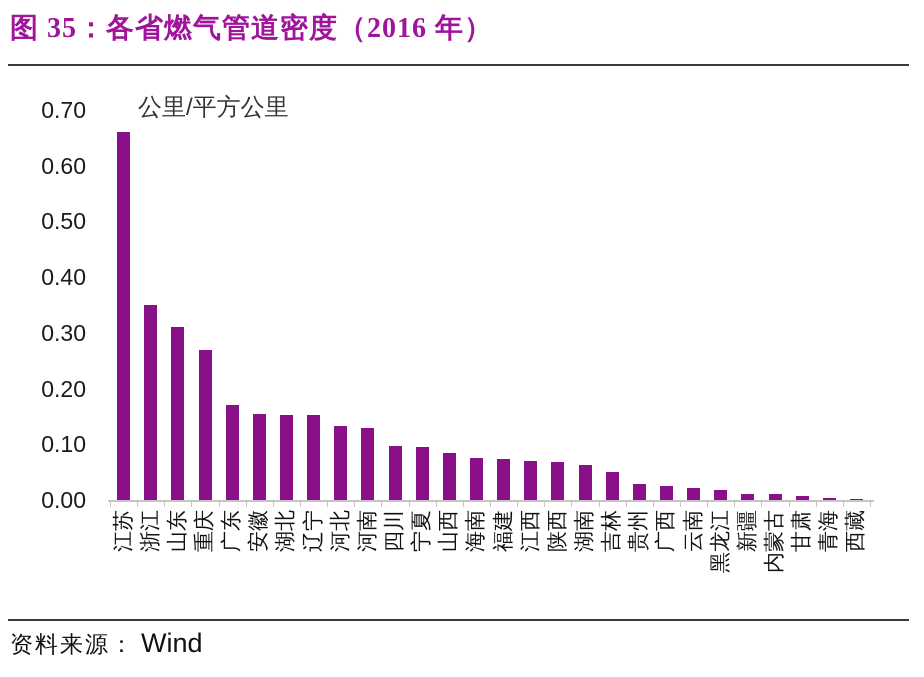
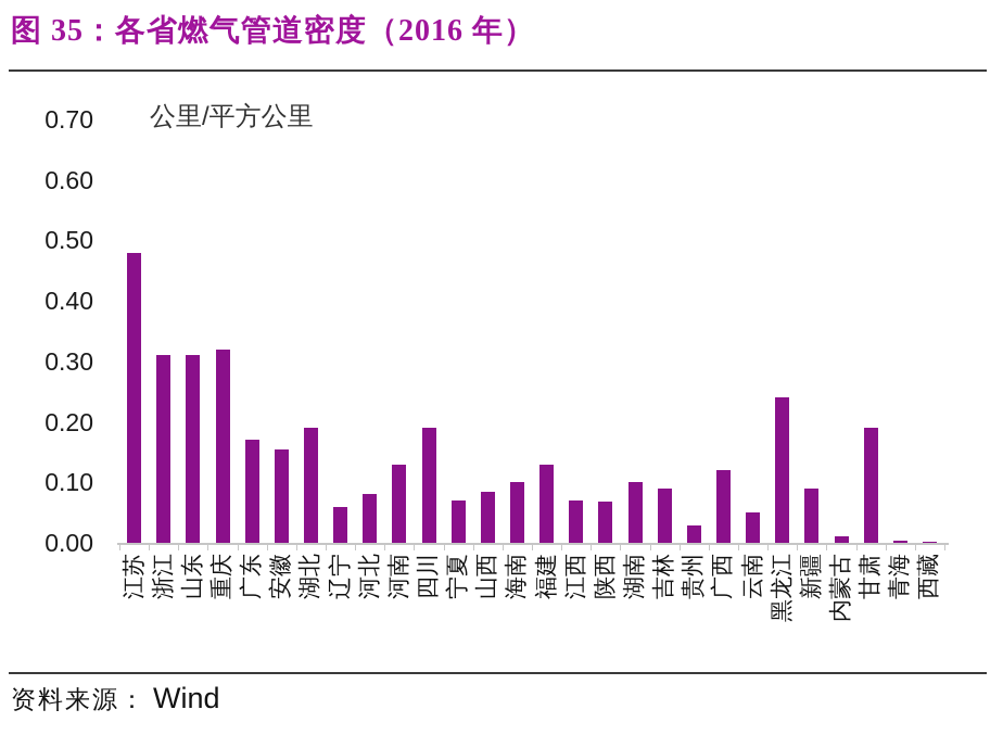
江苏: 0.66 -> 0.48
浙江: 0.35 -> 0.31
重庆: 0.27 -> 0.32
湖北: 0.15 -> 0.19
辽宁: 0.15 -> 0.06
河北: 0.13 -> 0.08
四川: 0.10 -> 0.19
宁夏: 0.10 -> 0.07
海南: 0.07 -> 0.10
福建: 0.07 -> 0.13
湖南: 0.06 -> 0.10
吉林: 0.05 -> 0.09
广西: 0.03 -> 0.12
云南: 0.02 -> 0.05
黑龙江: 0.02 -> 0.24
新疆: 0.01 -> 0.09
甘肃: 0.01 -> 0.19
